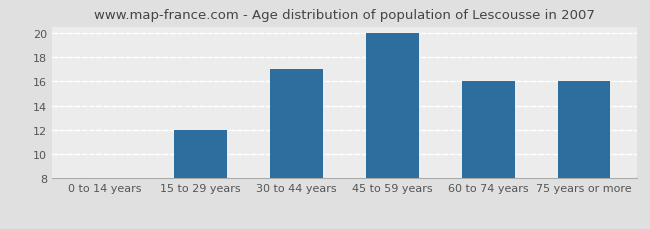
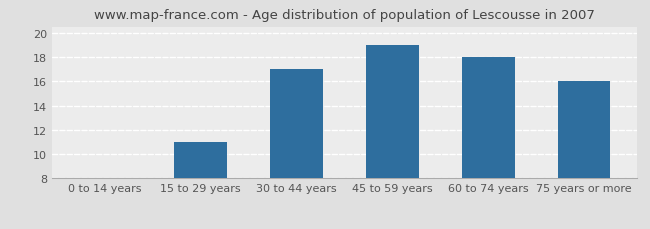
15 to 29 years: 12 -> 11
45 to 59 years: 20 -> 19
60 to 74 years: 16 -> 18
